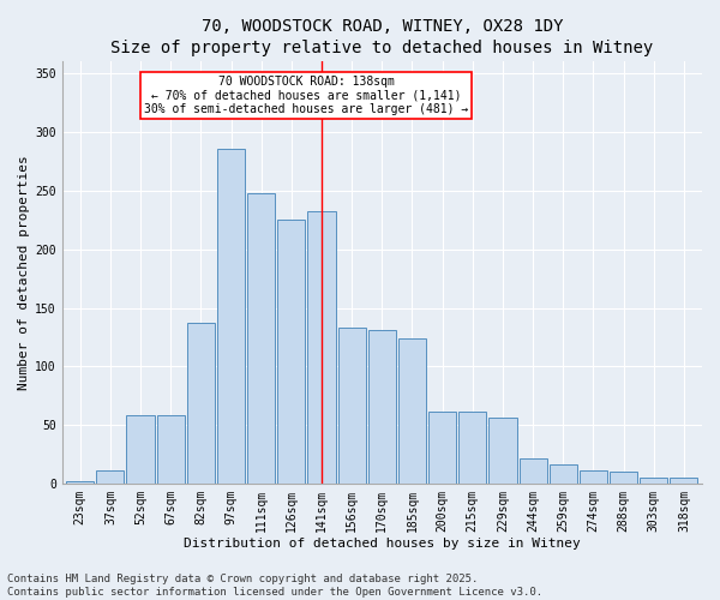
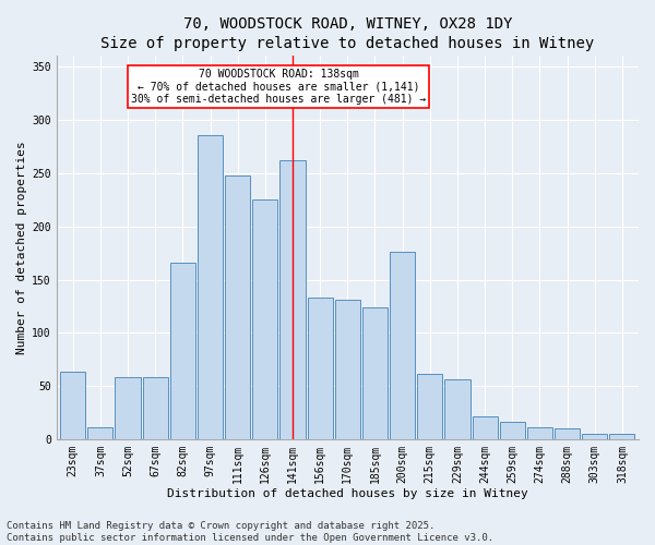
23sqm: 2 -> 64
82sqm: 137 -> 166
141sqm: 232 -> 262
200sqm: 62 -> 176
